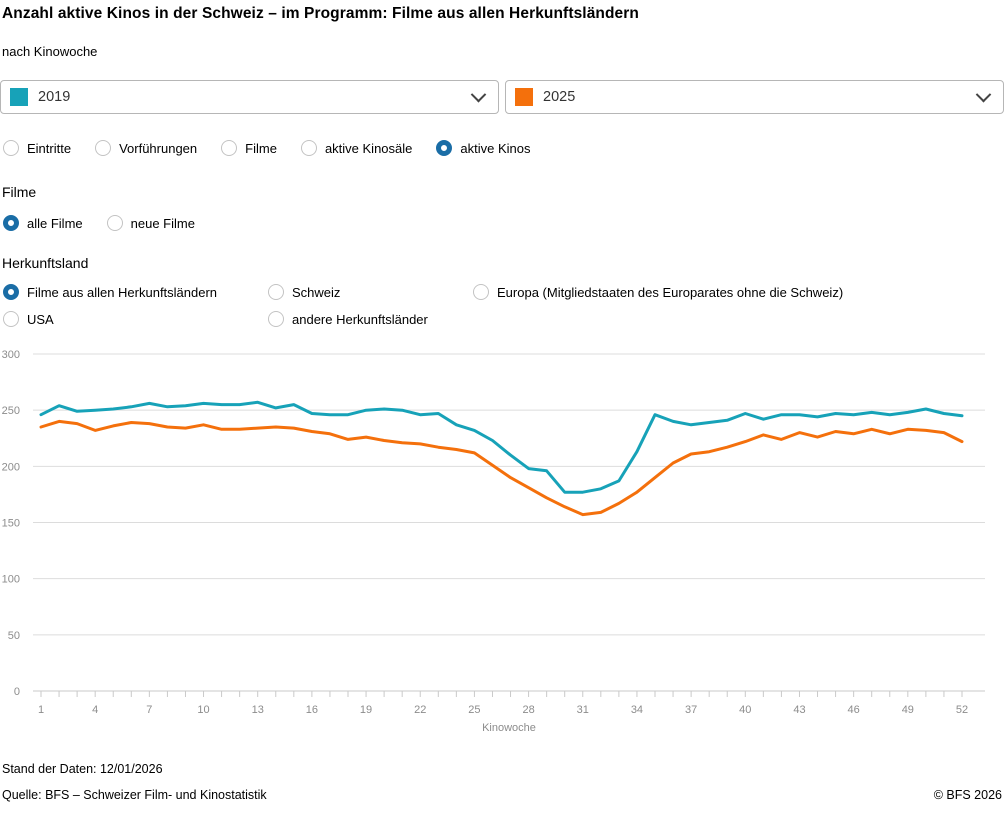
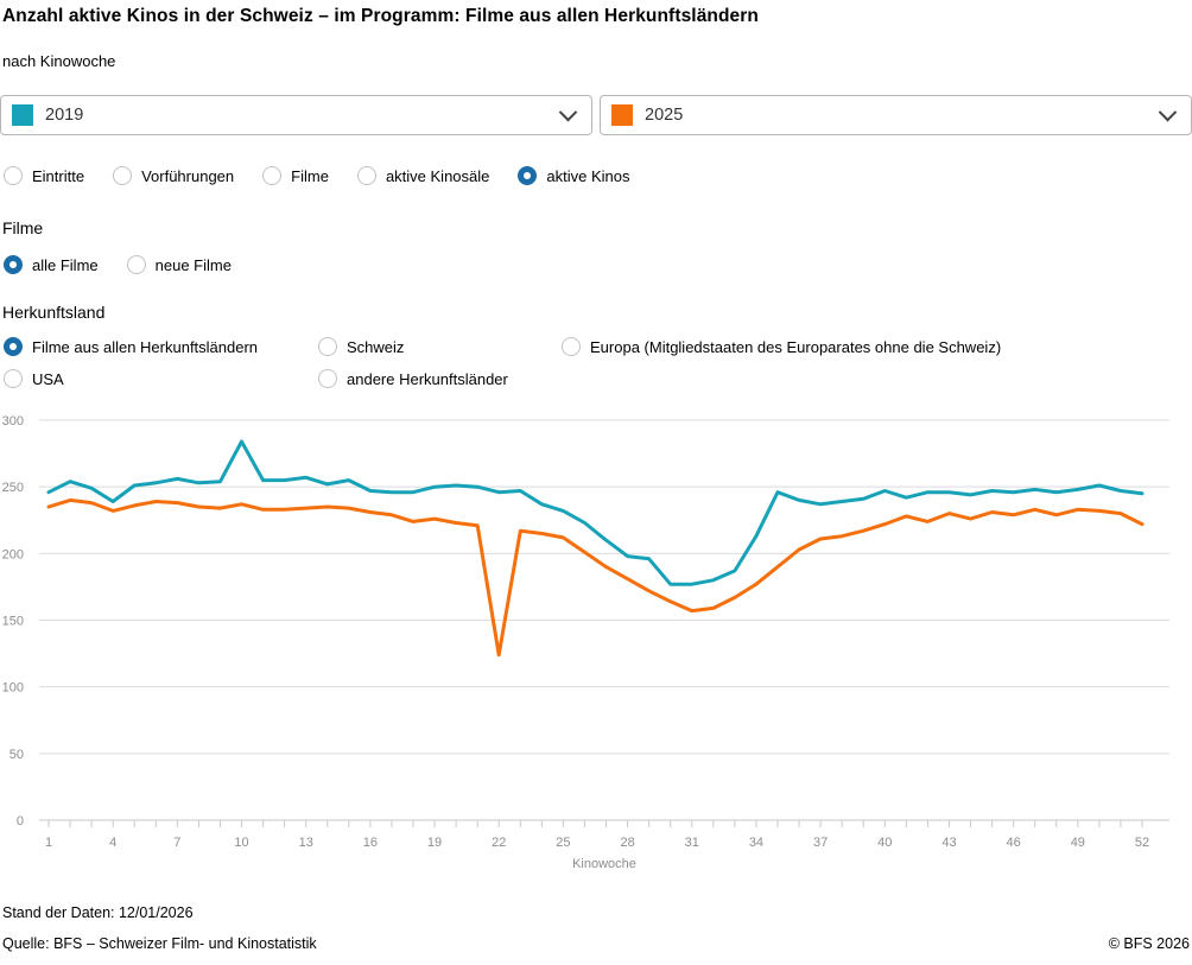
2019/4: 250 -> 239
2019/10: 256 -> 284
2025/22: 220 -> 124
